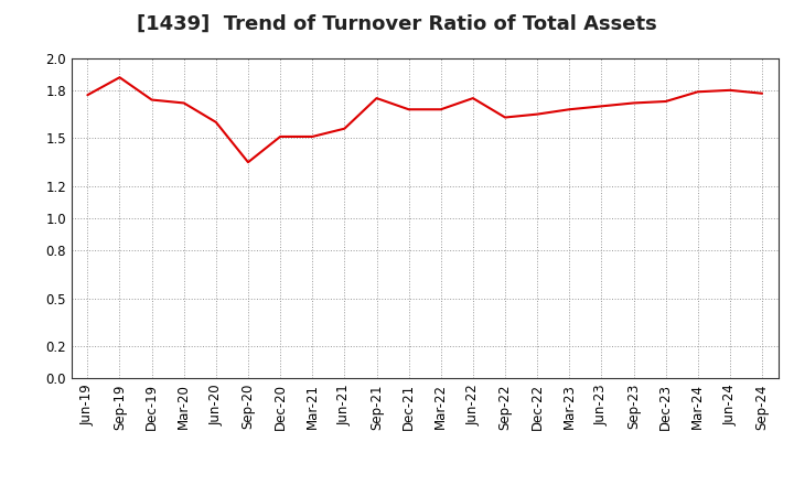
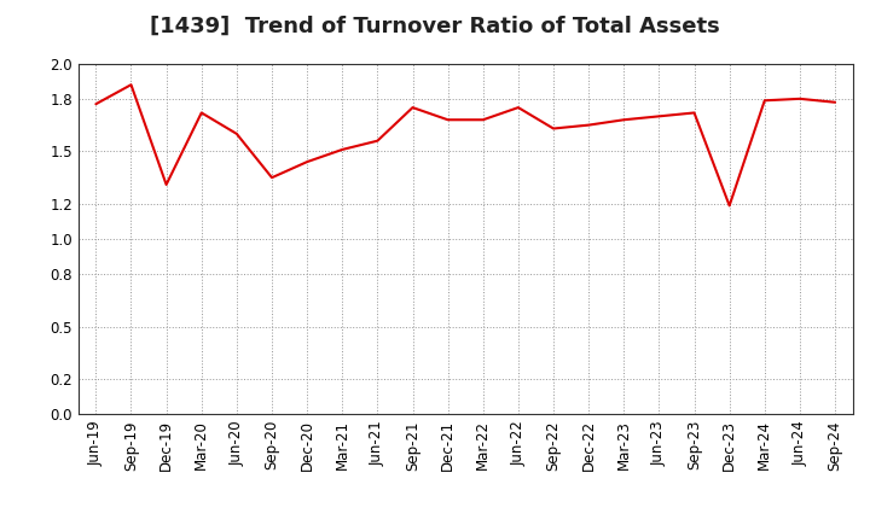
Dec-19: 1.74 -> 1.31
Dec-20: 1.51 -> 1.44
Dec-23: 1.73 -> 1.19
